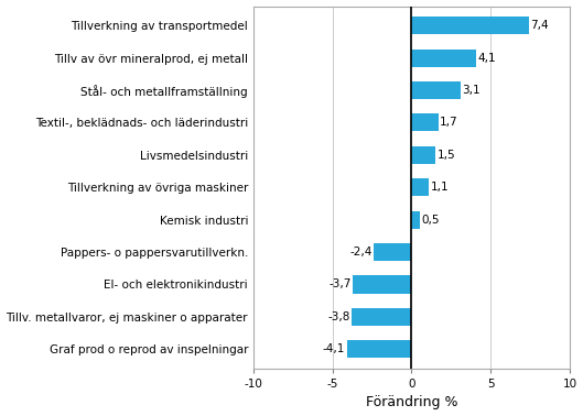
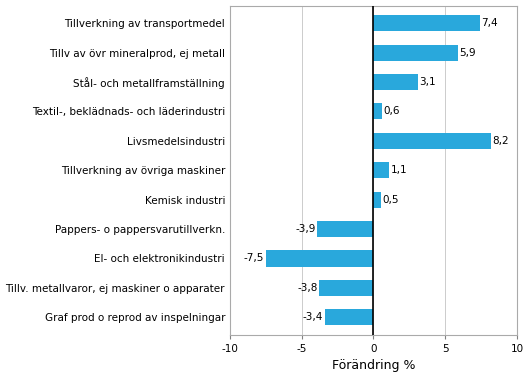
Tillv av övr mineralprod, ej metall: 4,1 -> 5,9
Textil-, beklädnads- och läderindustri: 1,7 -> 0,6
Livsmedelsindustri: 1,5 -> 8,2
Pappers- o pappersvarutillverkn.: -2,4 -> -3,9
El- och elektronikindustri: -3,7 -> -7,5
Graf prod o reprod av inspelningar: -4,1 -> -3,4
